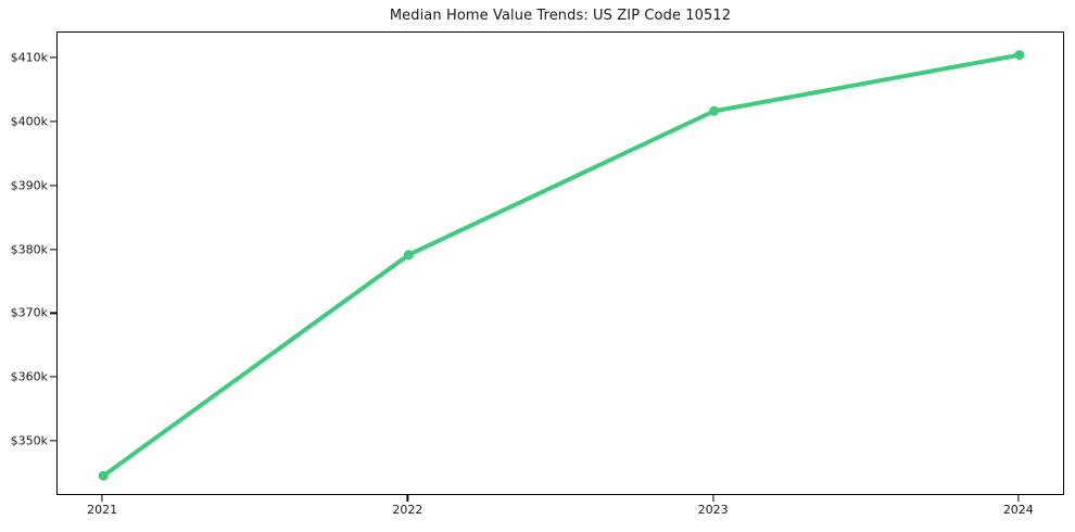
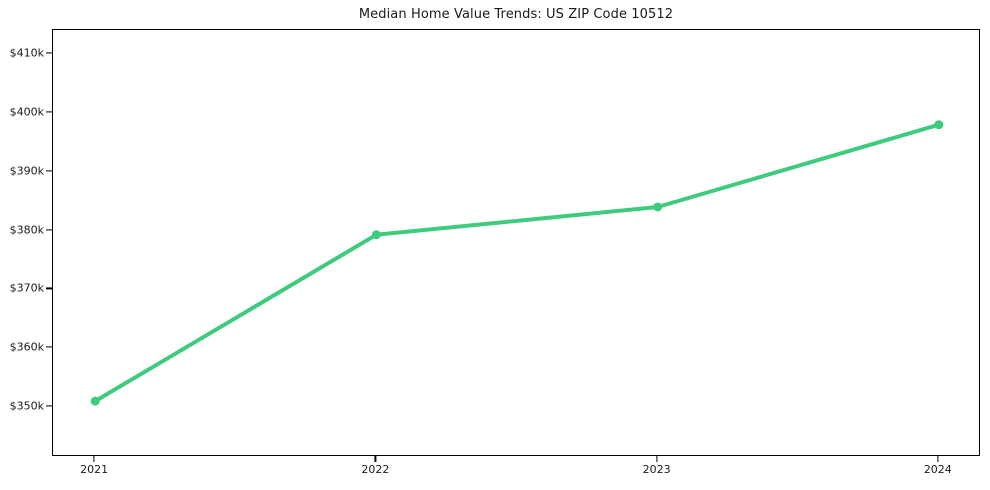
2021: $345k -> $351k
2023: $402k -> $384k
2024: $411k -> $398k
